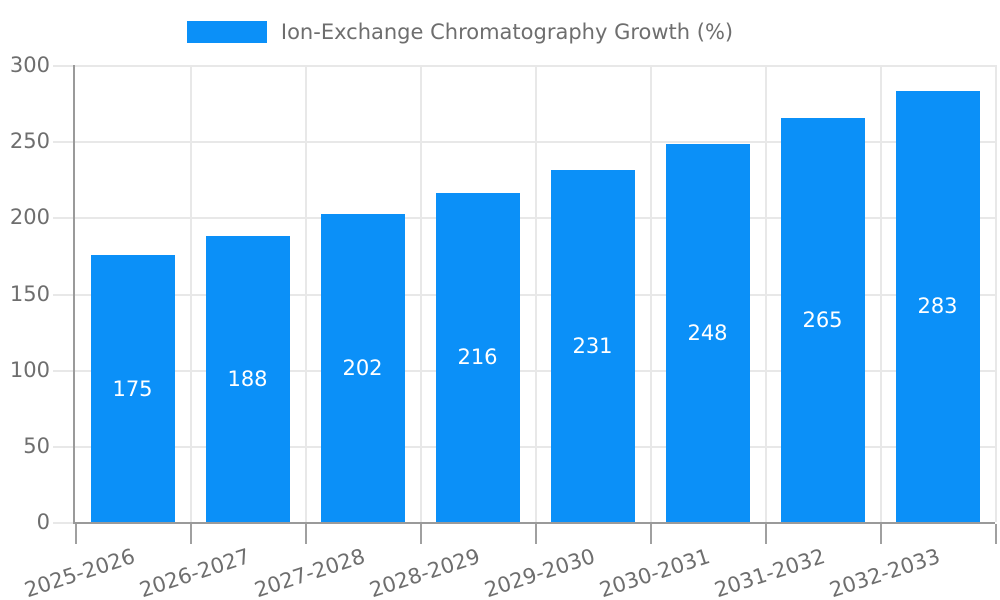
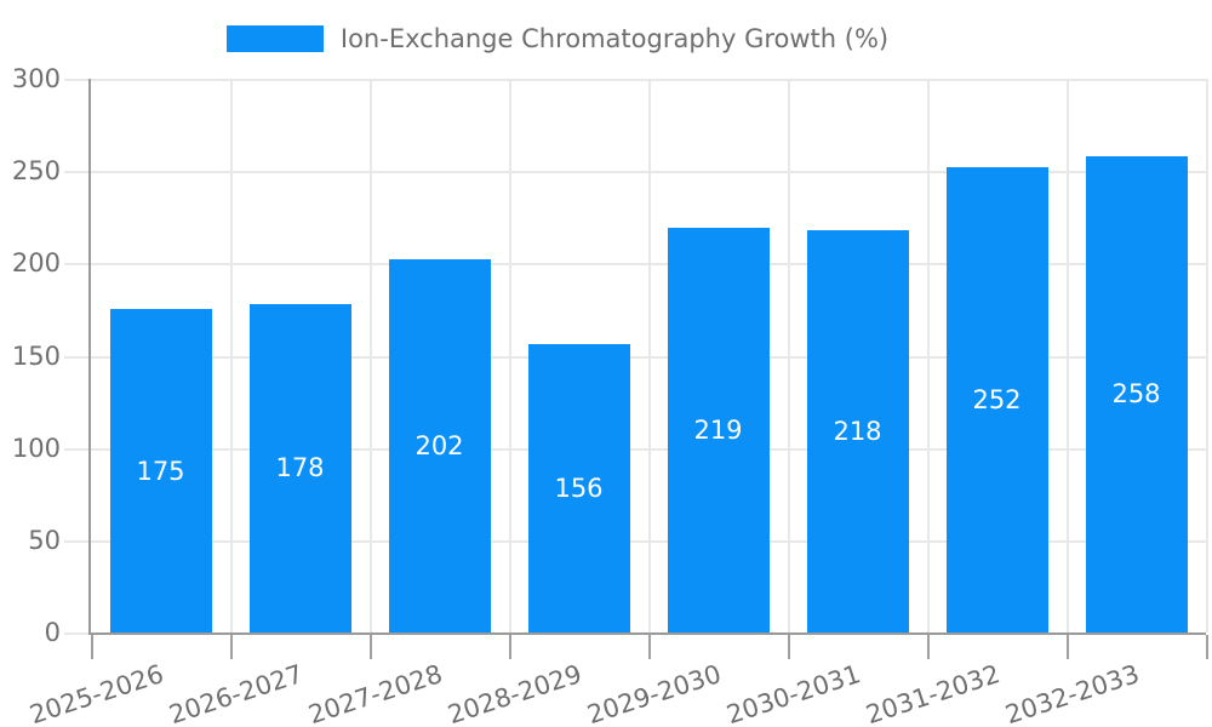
2026-2027: 188 -> 178
2028-2029: 216 -> 156
2029-2030: 231 -> 219
2030-2031: 248 -> 218
2031-2032: 265 -> 252
2032-2033: 283 -> 258
